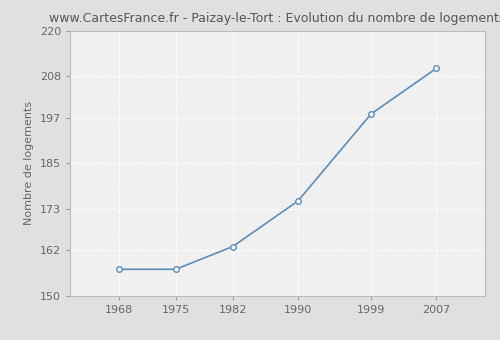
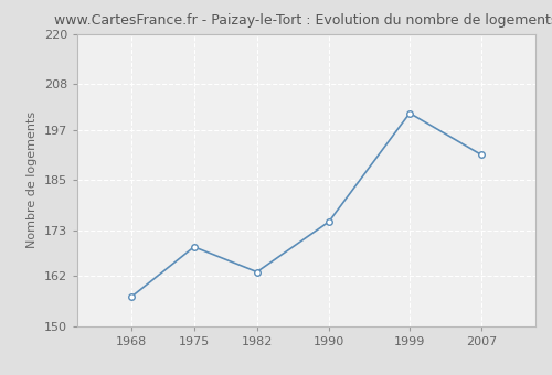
1975: 157 -> 169
1999: 198 -> 201
2007: 210 -> 191
